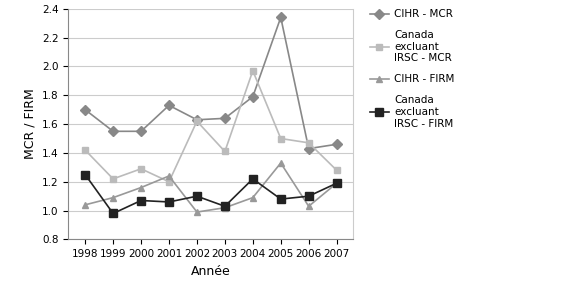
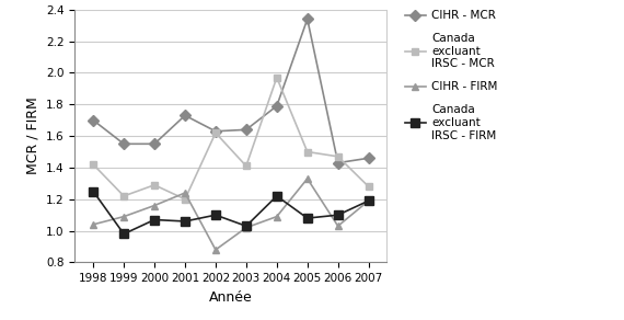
CIHR - FIRM/2002: 0.99 -> 0.88
